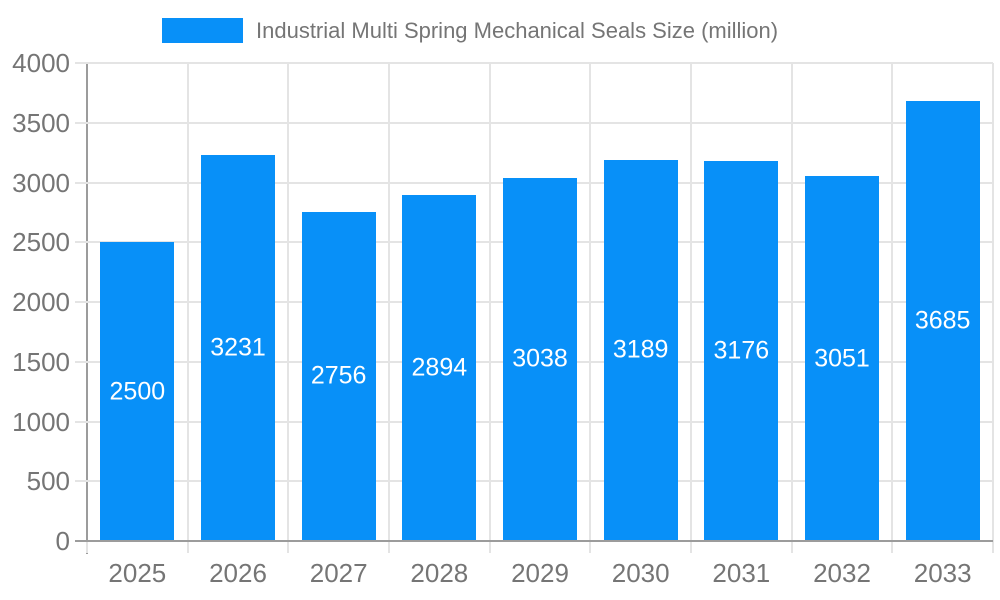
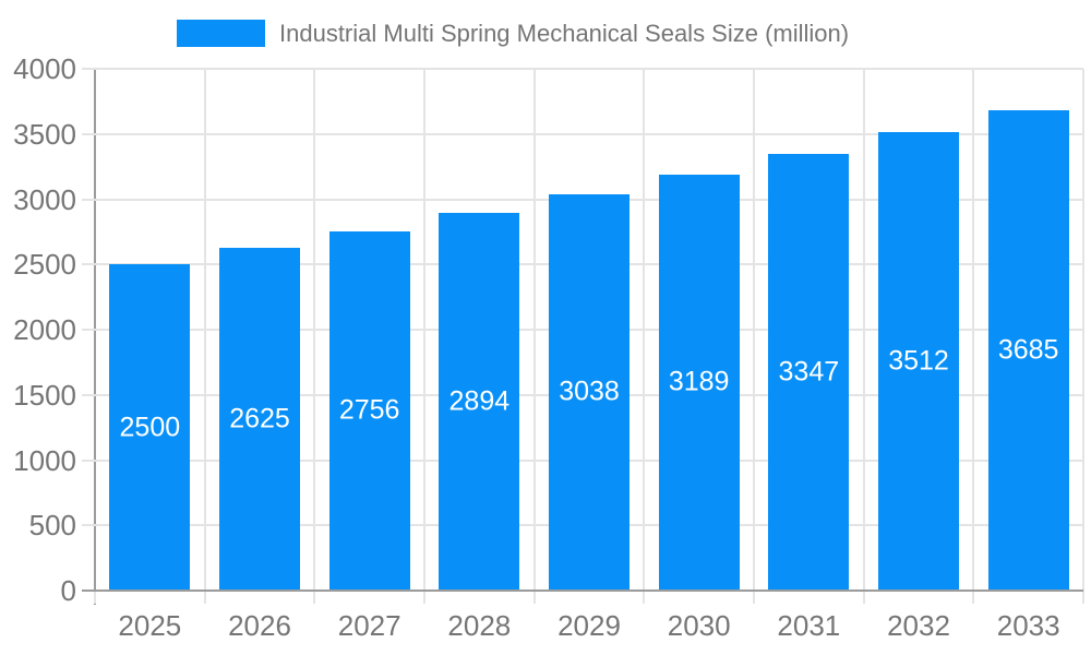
2026: 3231 -> 2625
2031: 3176 -> 3347
2032: 3051 -> 3512
